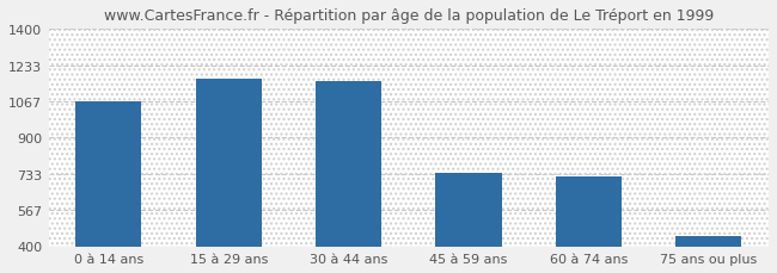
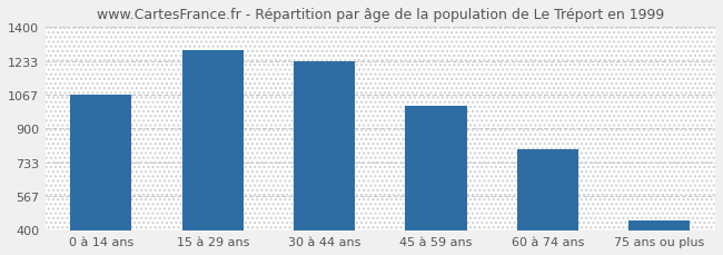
15 à 29 ans: 1170 -> 1290
30 à 44 ans: 1160 -> 1230
45 à 59 ans: 740 -> 1010
60 à 74 ans: 720 -> 800
